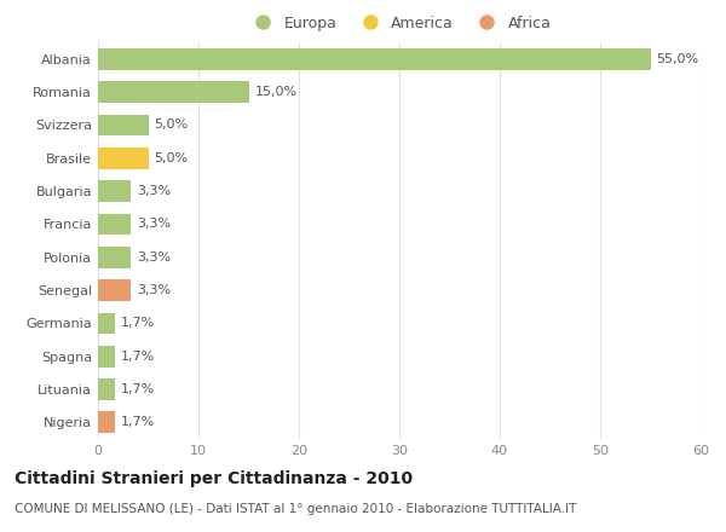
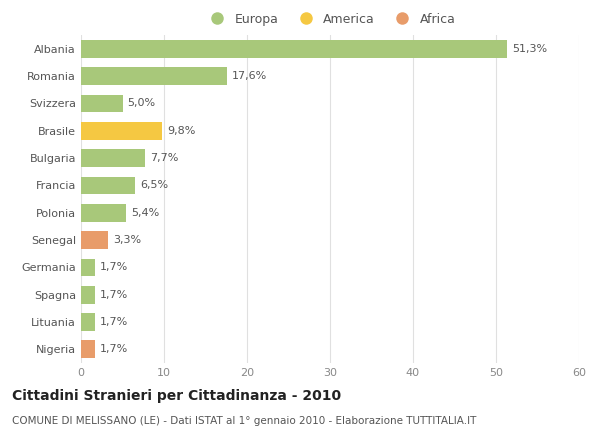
Albania: 55,0% -> 51,3%
Romania: 15,0% -> 17,6%
Brasile: 5,0% -> 9,8%
Bulgaria: 3,3% -> 7,7%
Francia: 3,3% -> 6,5%
Polonia: 3,3% -> 5,4%
